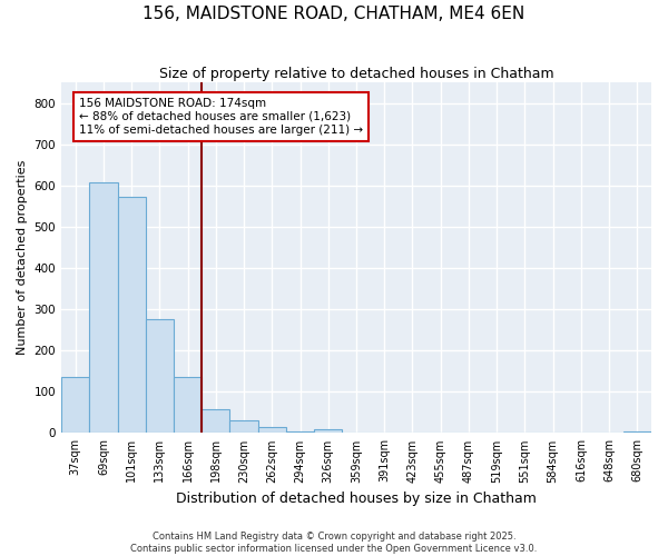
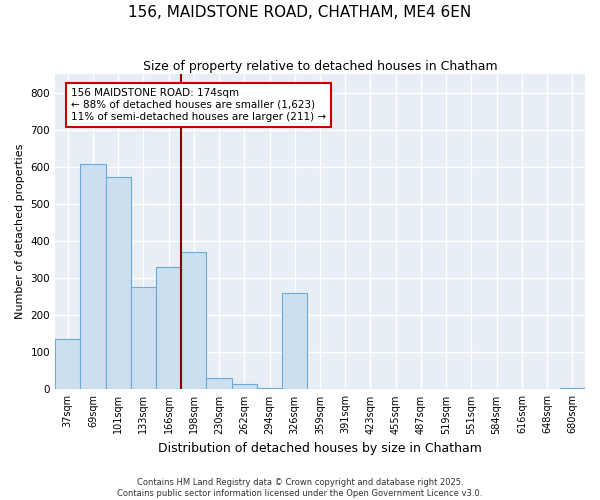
166sqm: 135 -> 330
198sqm: 58 -> 370
326sqm: 8 -> 260
